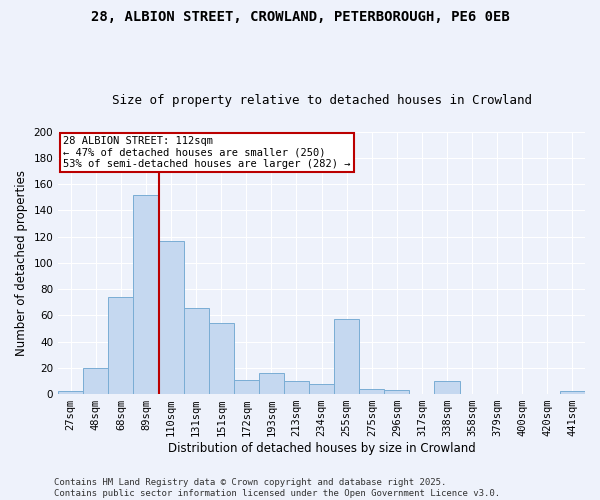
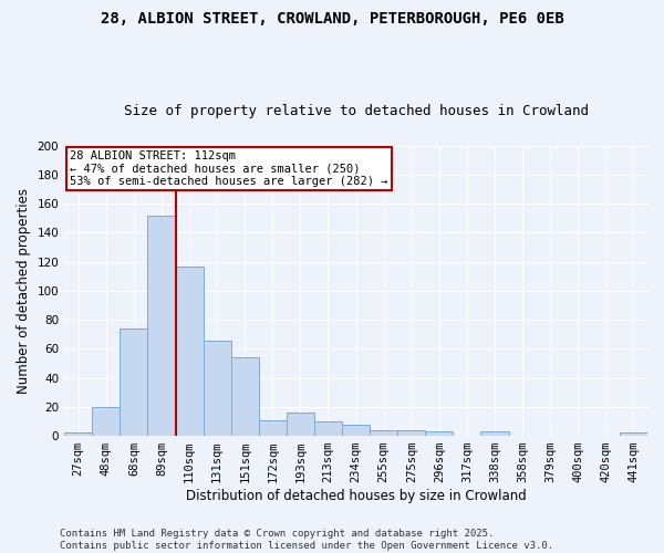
255sqm: 57 -> 4
338sqm: 10 -> 3
